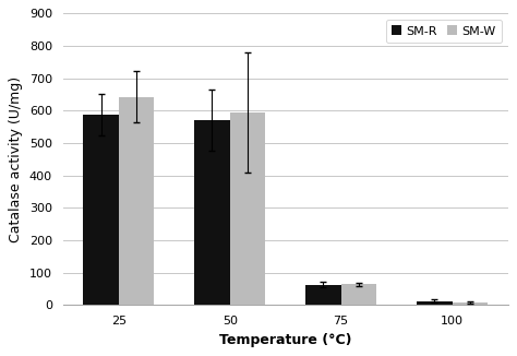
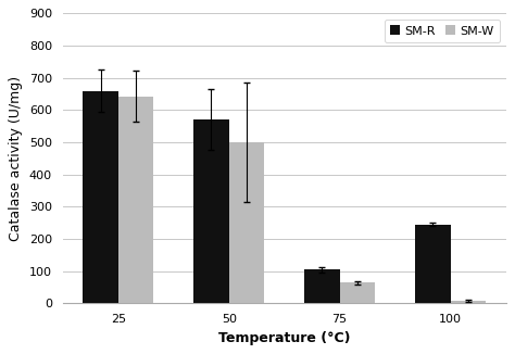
SM-R/25: 587 -> 660
SM-W/50: 595 -> 500
SM-R/75: 63 -> 105
SM-R/100: 12 -> 245
